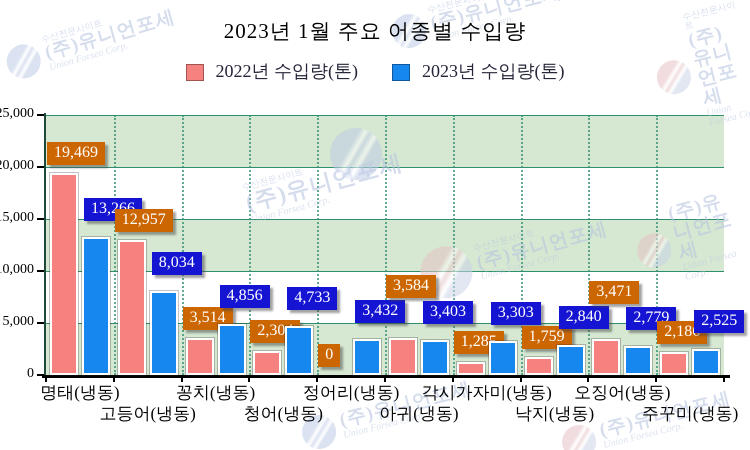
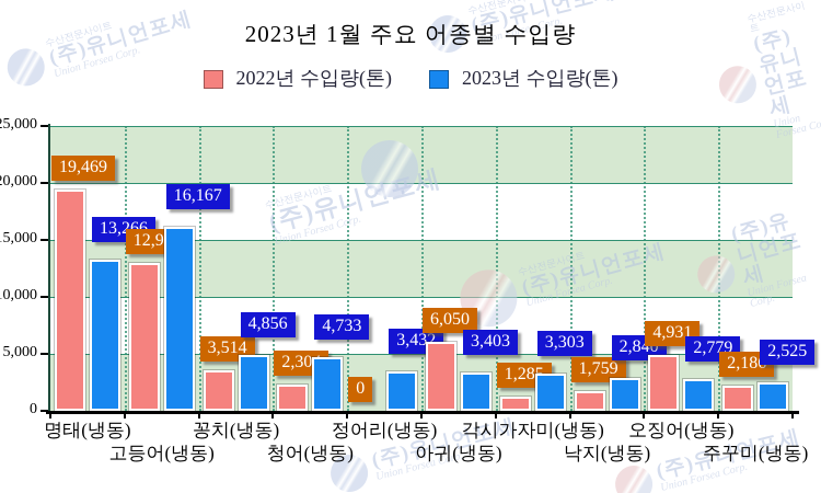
2023년 수입량(톤)/고등어(냉동): 8,034 -> 16,167
2022년 수입량(톤)/아귀(냉동): 3,584 -> 6,050
2022년 수입량(톤)/오징어(냉동): 3,471 -> 4,931
